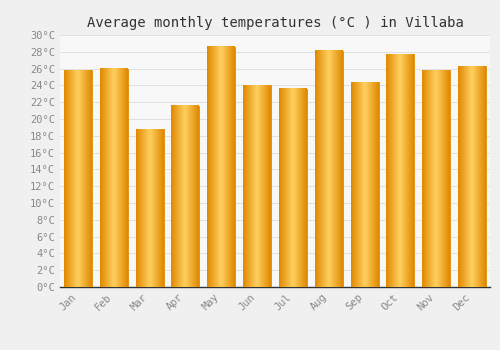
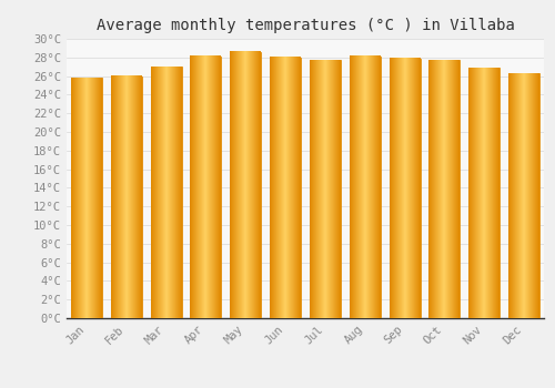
Mar: 18.8°C -> 27.0°C
Apr: 21.6°C -> 28.1°C
Jun: 24.0°C -> 28.0°C
Jul: 23.6°C -> 27.7°C
Sep: 24.4°C -> 27.9°C
Nov: 25.8°C -> 26.9°C
